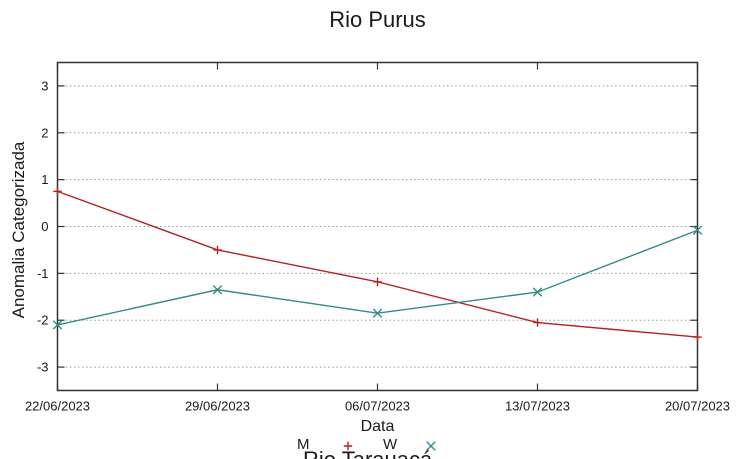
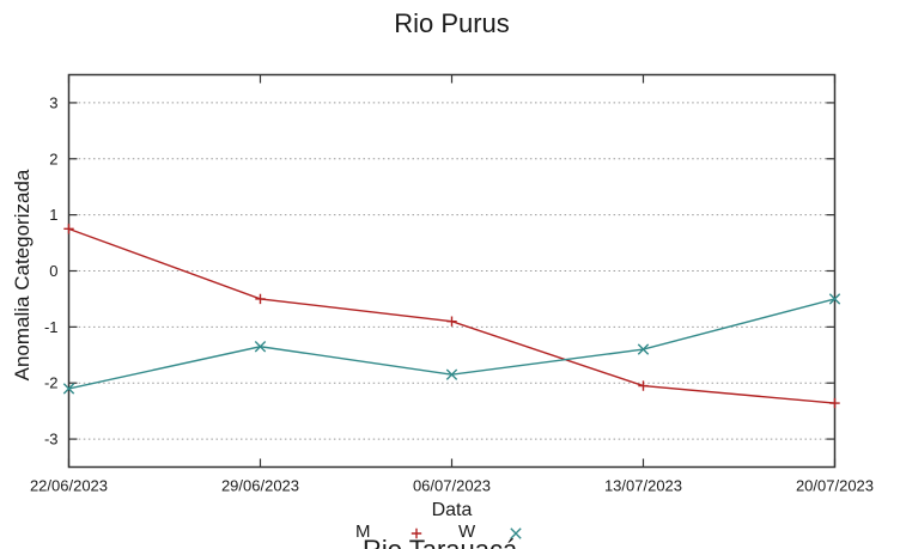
M/06/07/2023: -1.2 -> -0.9
W/20/07/2023: -0.1 -> -0.5
